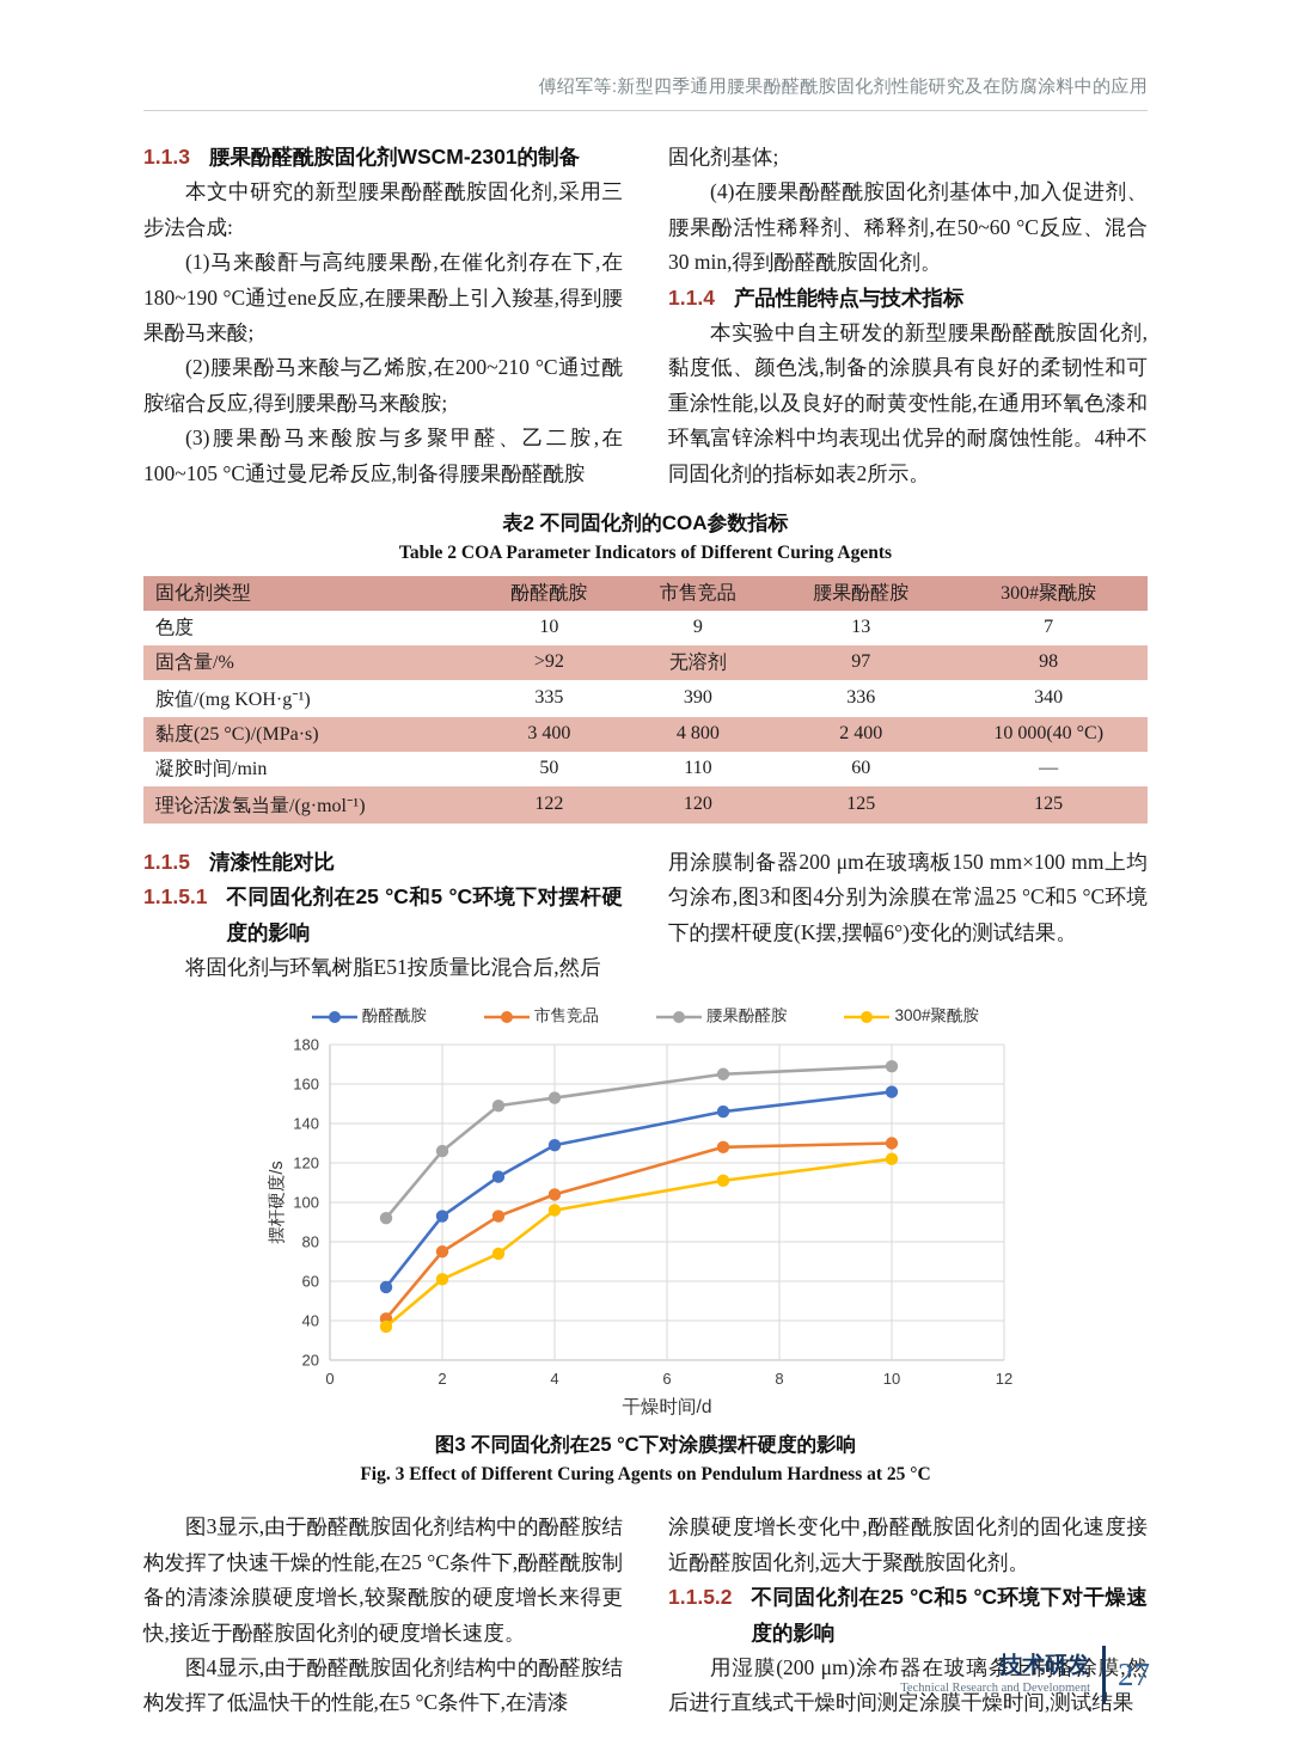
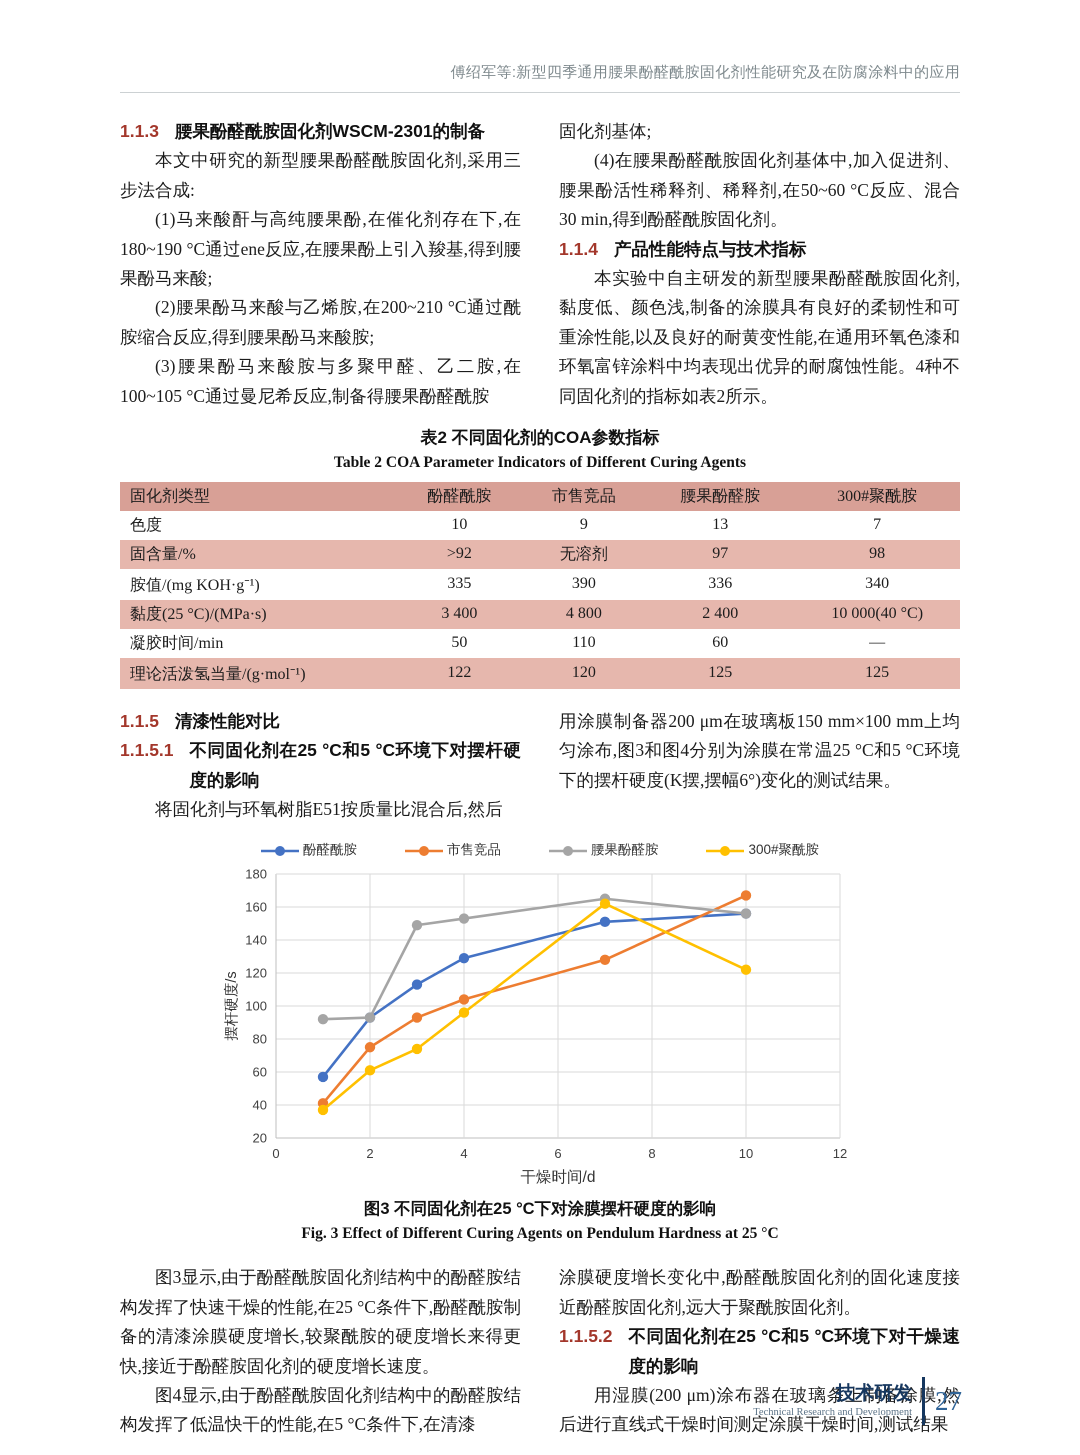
腰果酚醛胺/2: 126 -> 93
酚醛酰胺/7: 146 -> 151
300#聚酰胺/7: 111 -> 162
市售竞品/10: 130 -> 167
腰果酚醛胺/10: 169 -> 156
